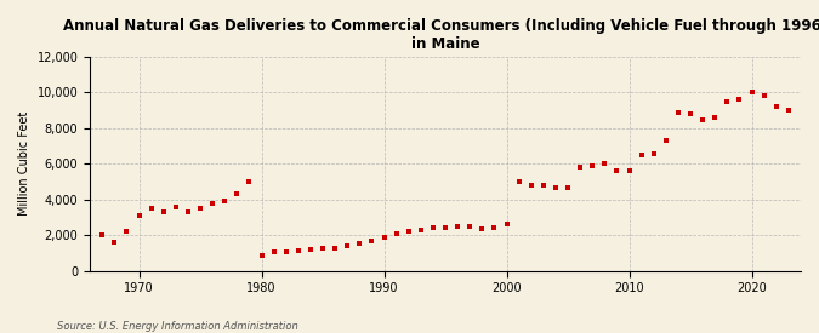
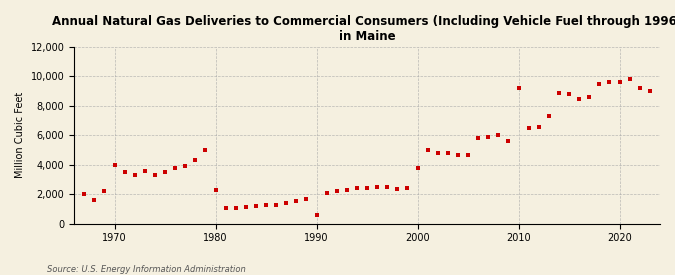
1970: 3,100 -> 4,000
1980: 800 -> 2,300
1990: 1,900 -> 600
2000: 2,600 -> 3,800
2010: 5,600 -> 9,200
2020: 10,000 -> 9,600
